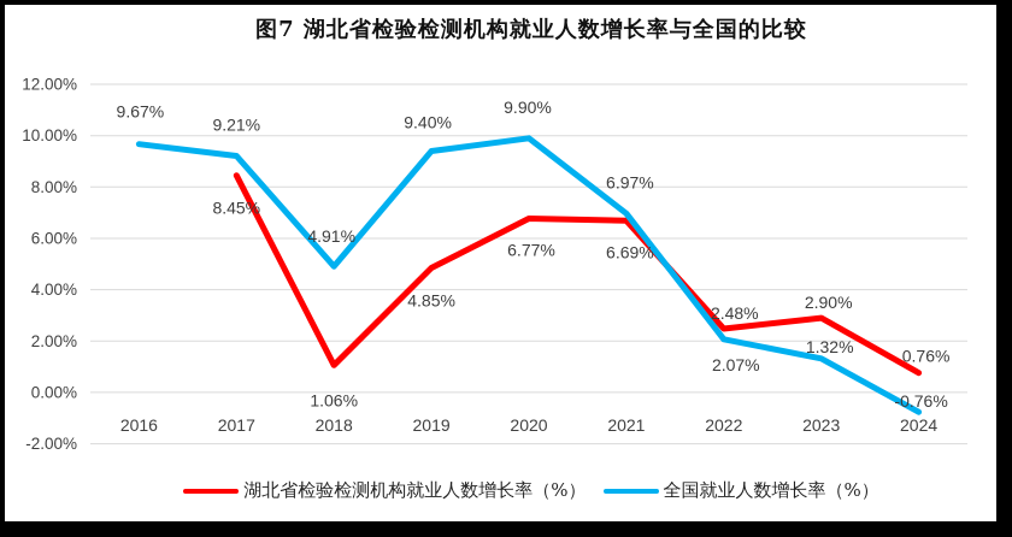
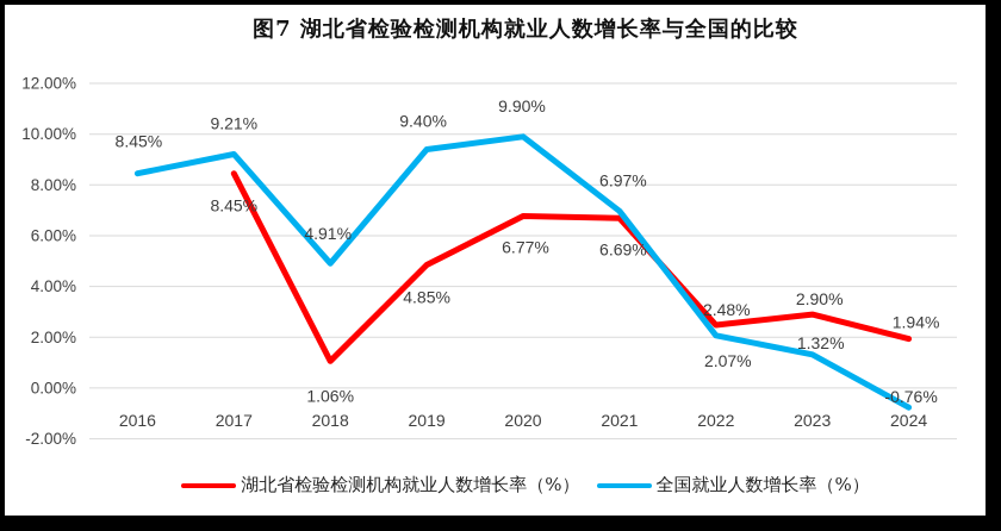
全国就业人数增长率（%）/2016: 9.67% -> 8.45%
湖北省检验检测机构就业人数增长率（%）/2024: 0.76% -> 1.94%
